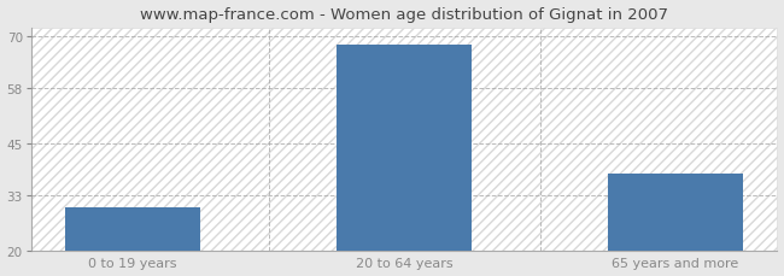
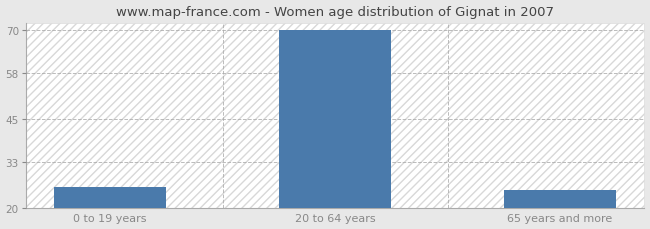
0 to 19 years: 30 -> 26
20 to 64 years: 68 -> 70
65 years and more: 38 -> 25
